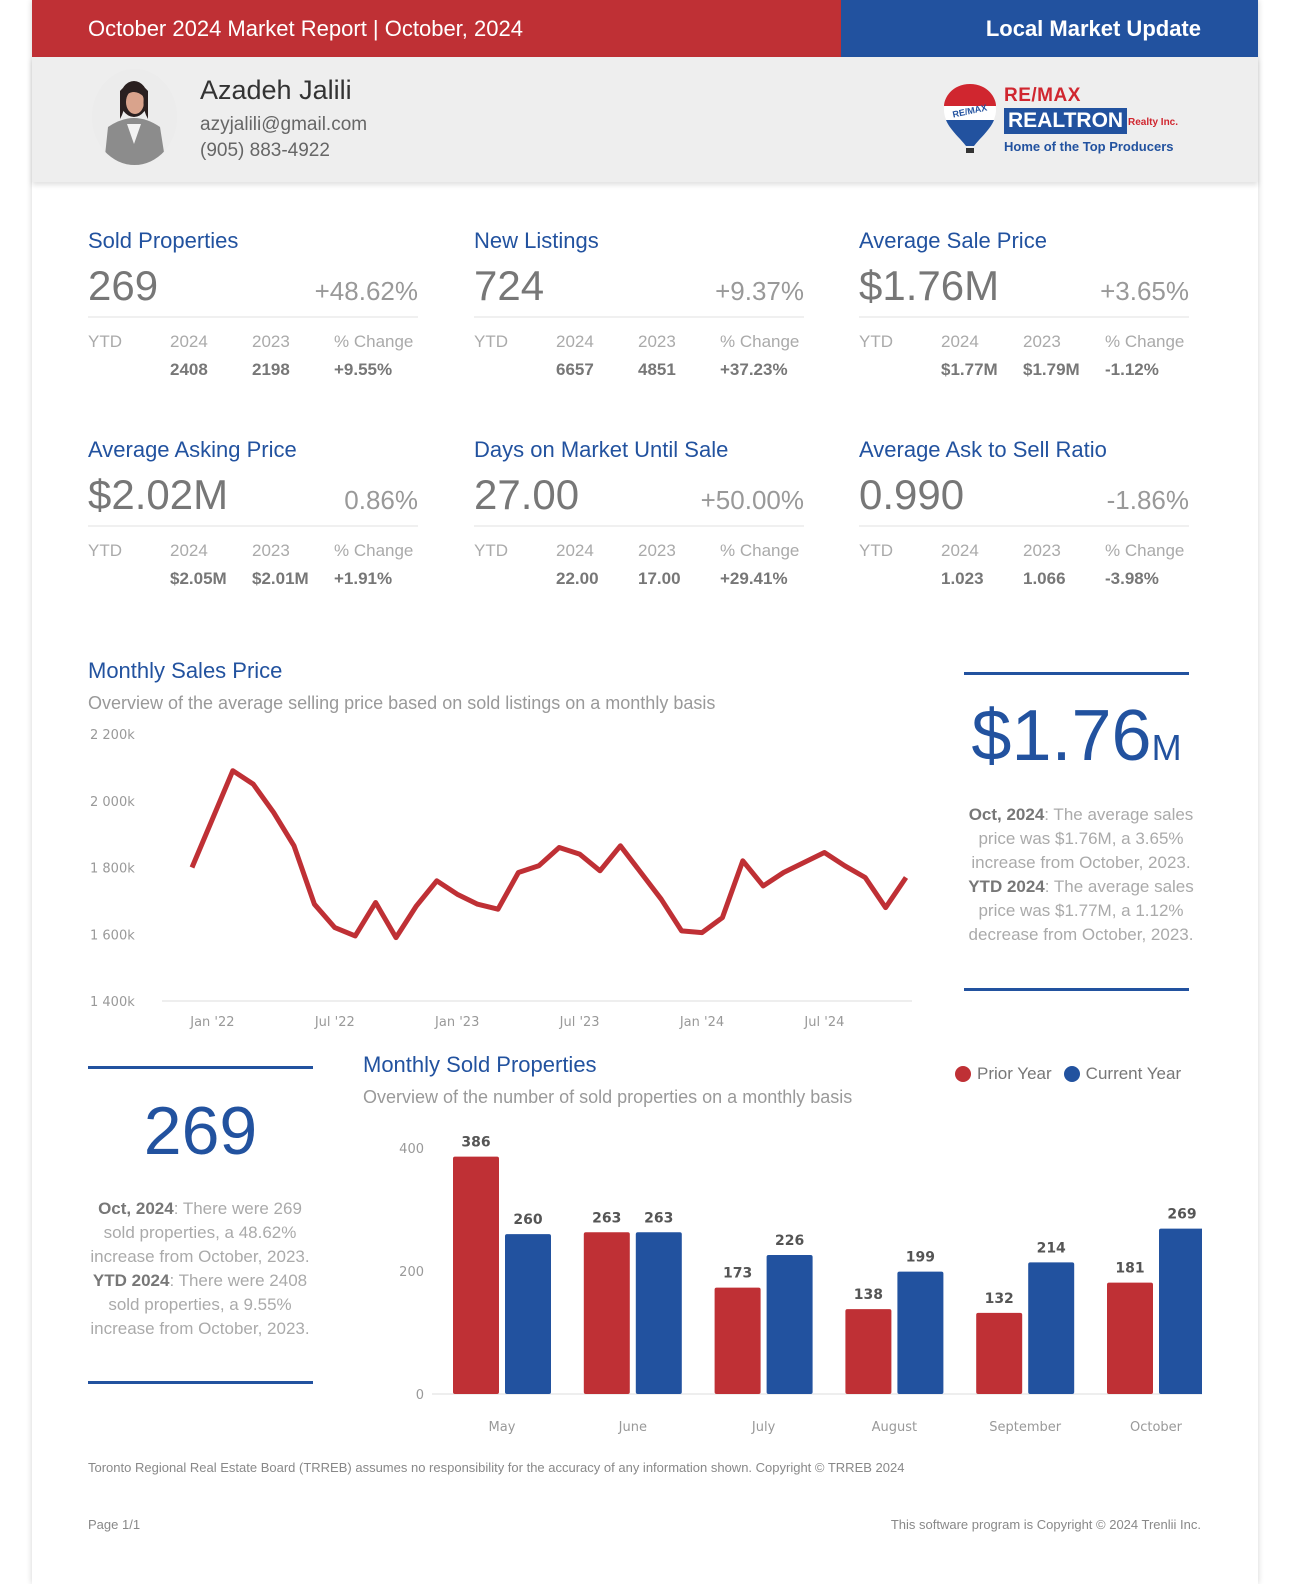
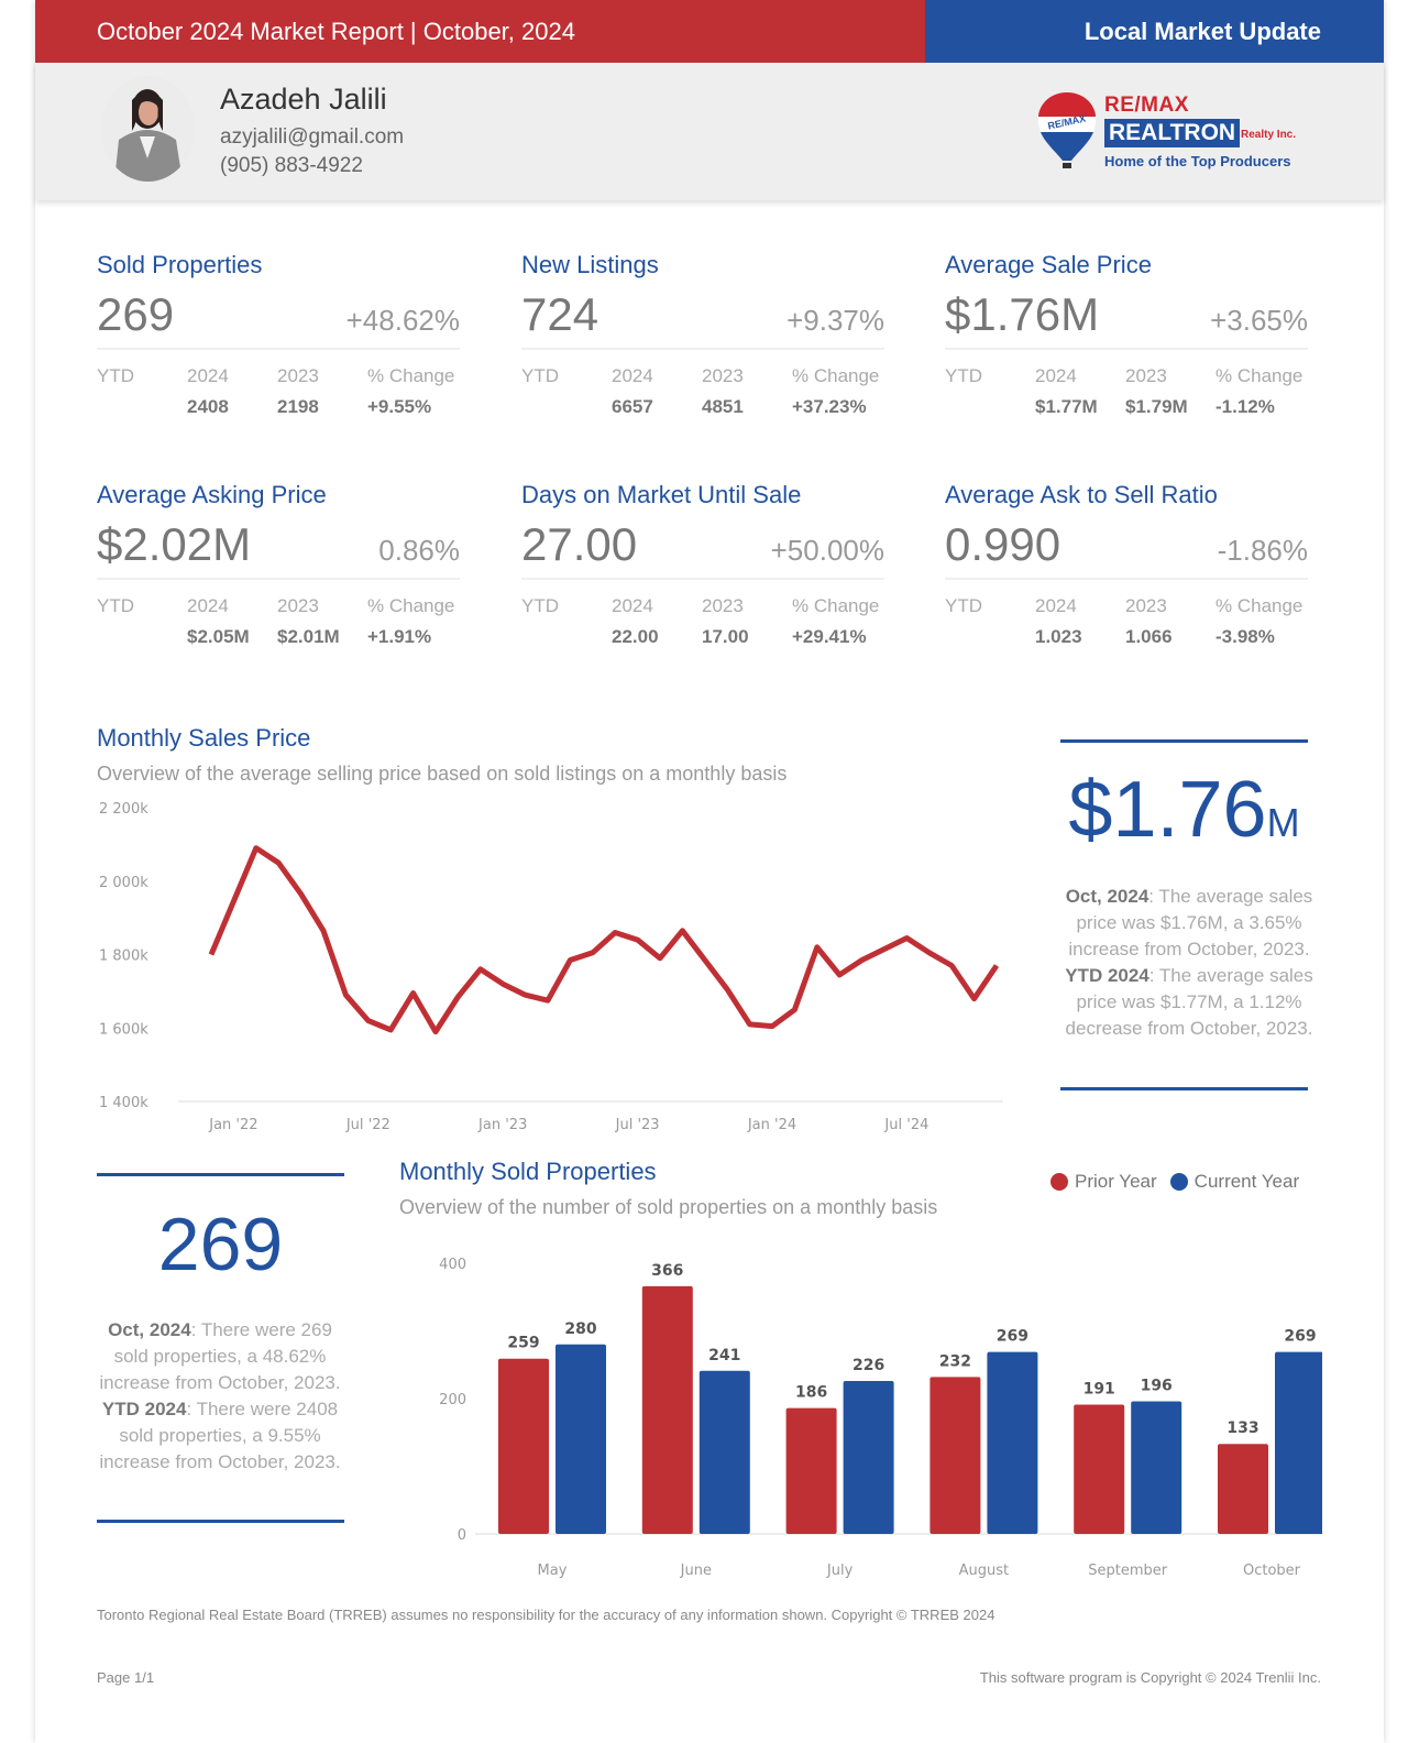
Monthly Sold Properties/Prior Year/May: 386 -> 259
Monthly Sold Properties/Current Year/May: 260 -> 280
Monthly Sold Properties/Prior Year/June: 263 -> 366
Monthly Sold Properties/Current Year/June: 263 -> 241
Monthly Sold Properties/Prior Year/July: 173 -> 186
Monthly Sold Properties/Prior Year/August: 138 -> 232
Monthly Sold Properties/Current Year/August: 199 -> 269
Monthly Sold Properties/Prior Year/September: 132 -> 191
Monthly Sold Properties/Current Year/September: 214 -> 196
Monthly Sold Properties/Prior Year/October: 181 -> 133
